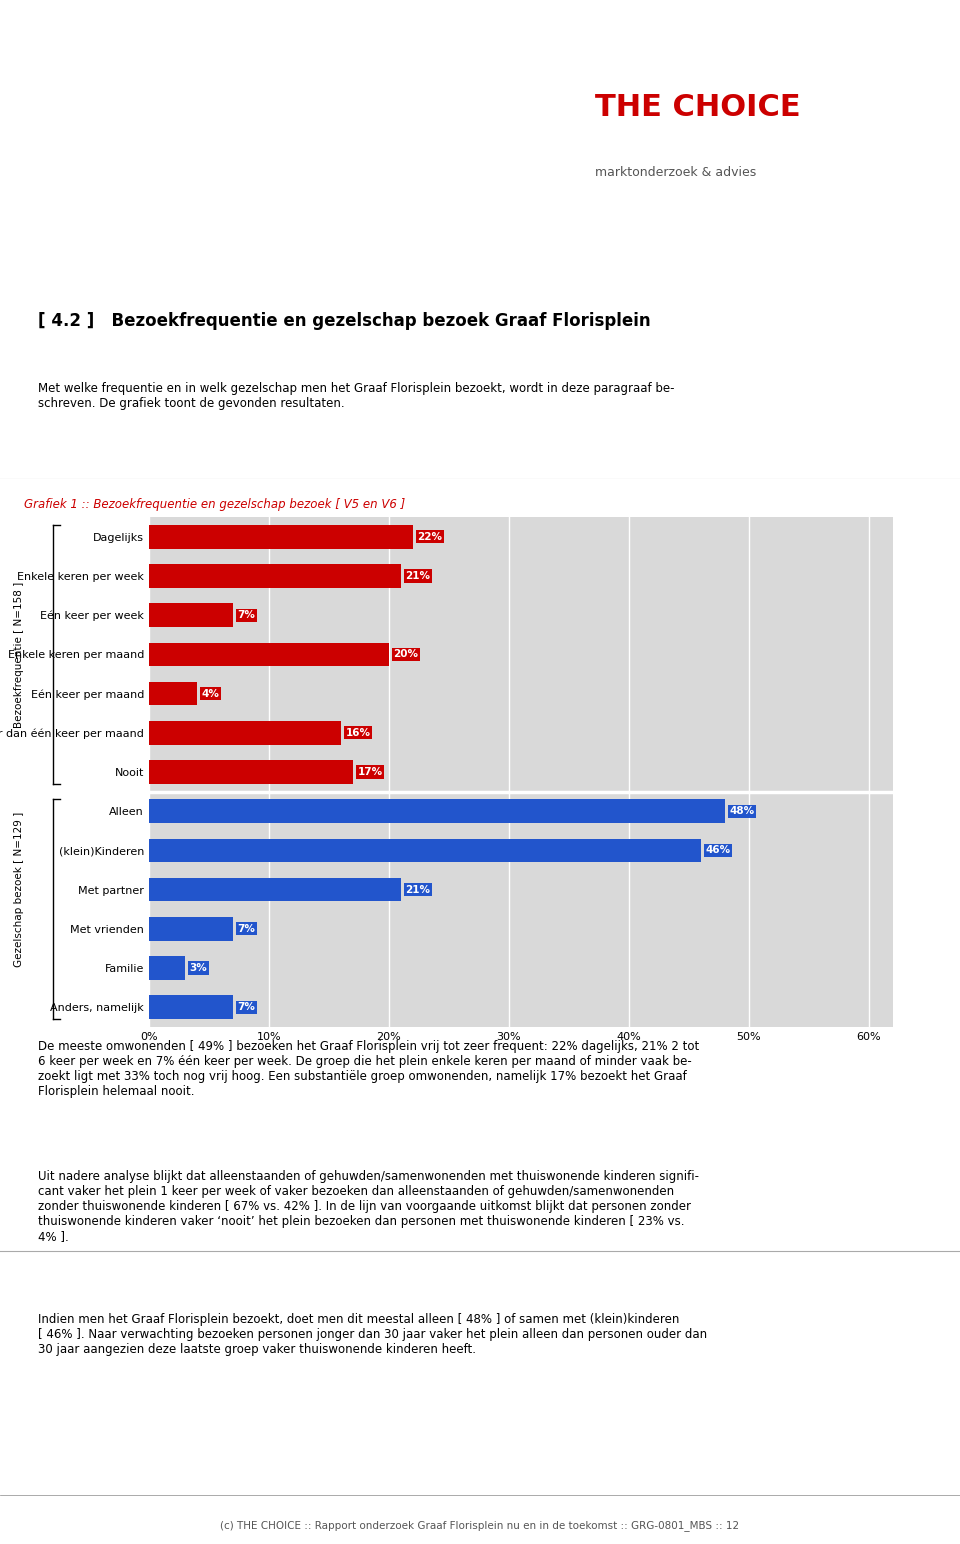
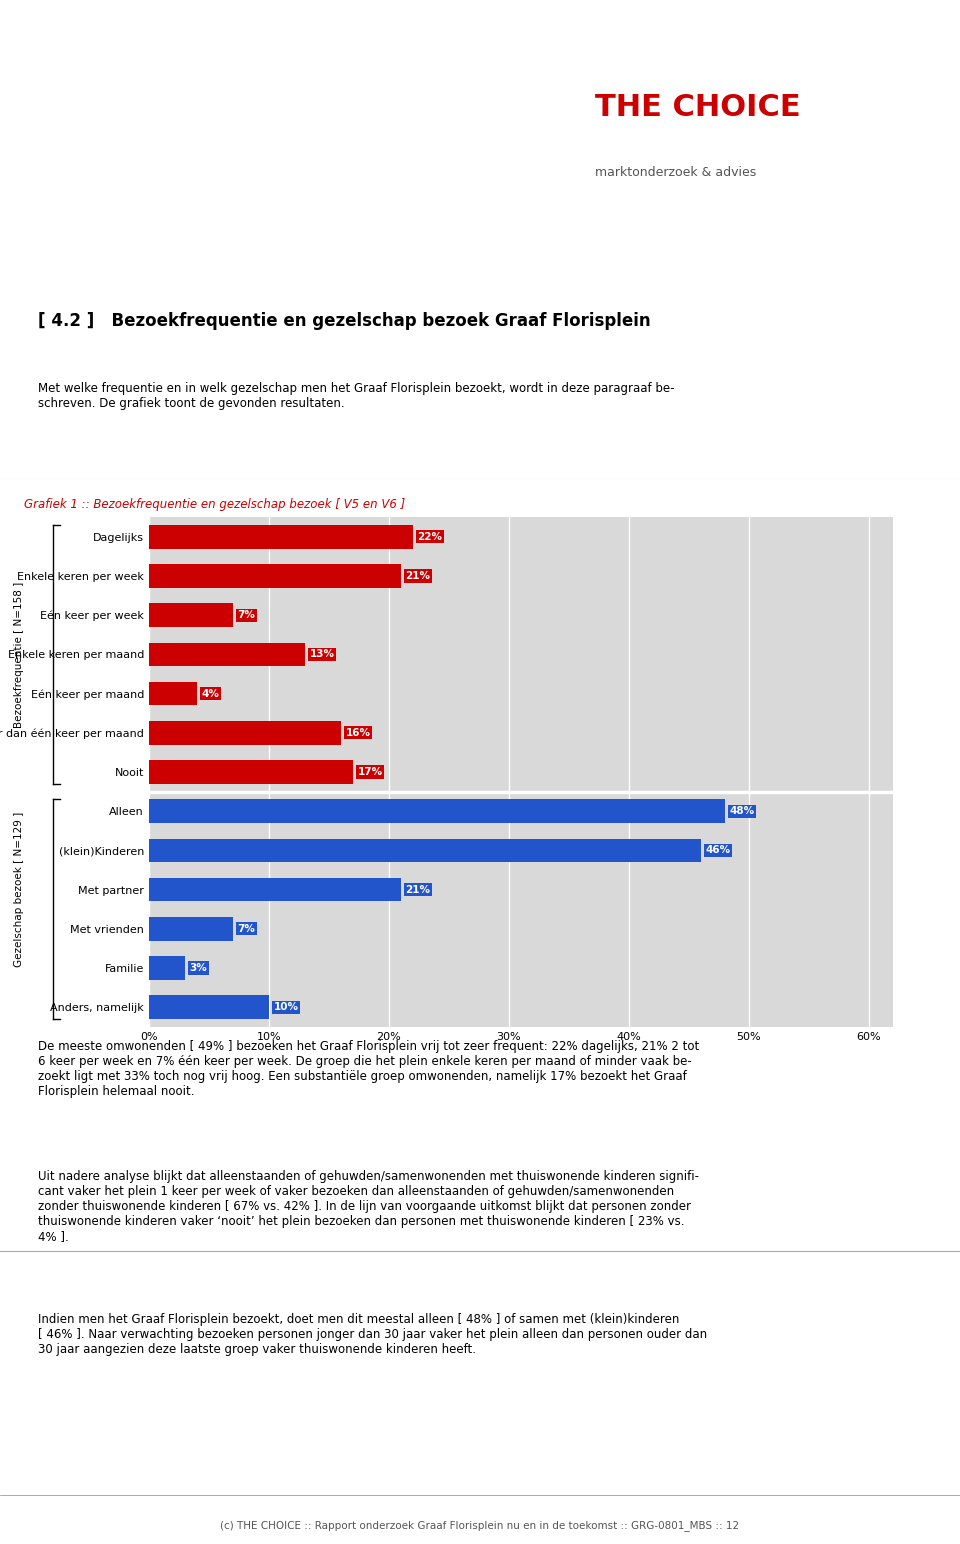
Enkele keren per maand: 20% -> 13%
Anders, namelijk: 7% -> 10%
